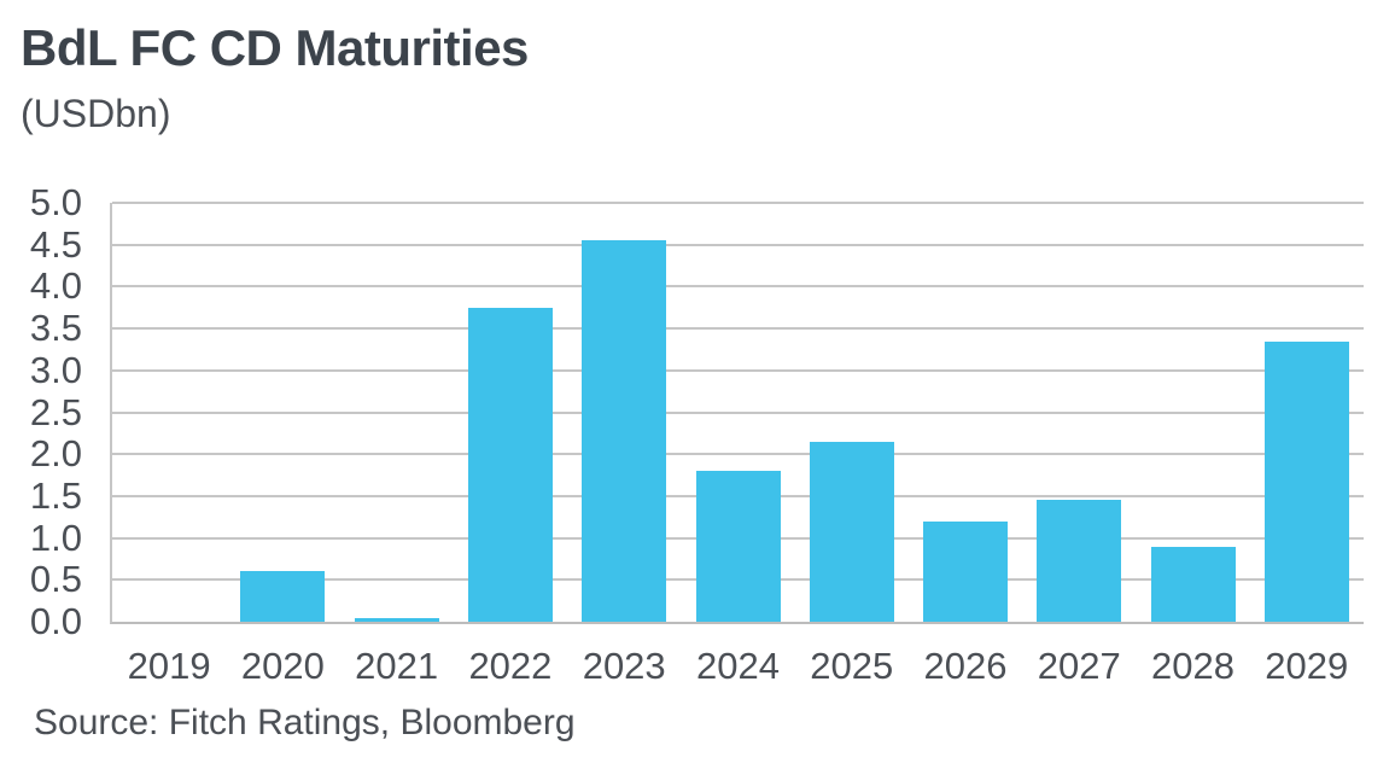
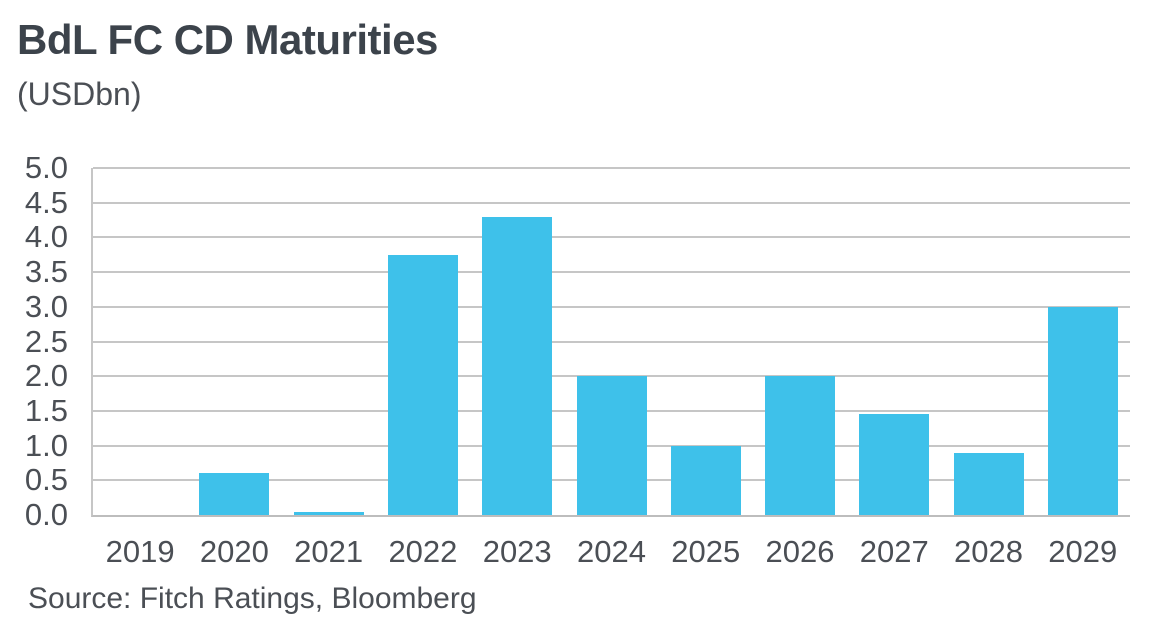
2023: 4.5 -> 4.3
2024: 1.8 -> 2.0
2025: 2.1 -> 1.0
2026: 1.2 -> 2.0
2029: 3.4 -> 3.0
